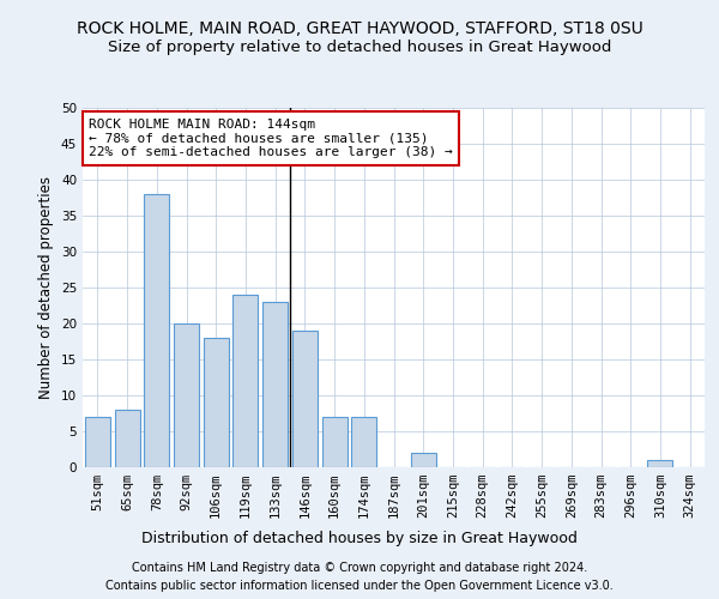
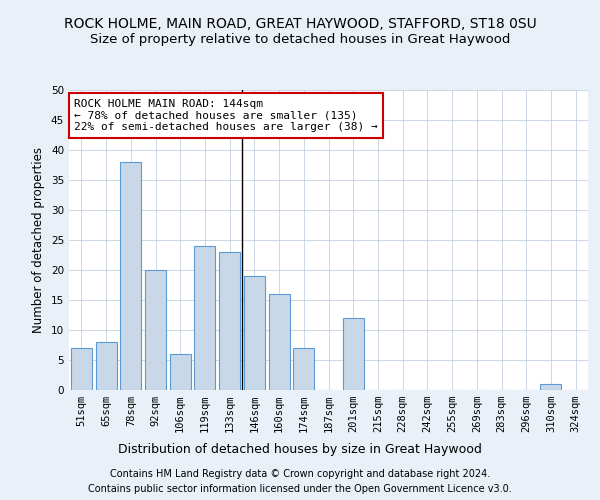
106sqm: 18 -> 6
160sqm: 7 -> 16
201sqm: 2 -> 12
